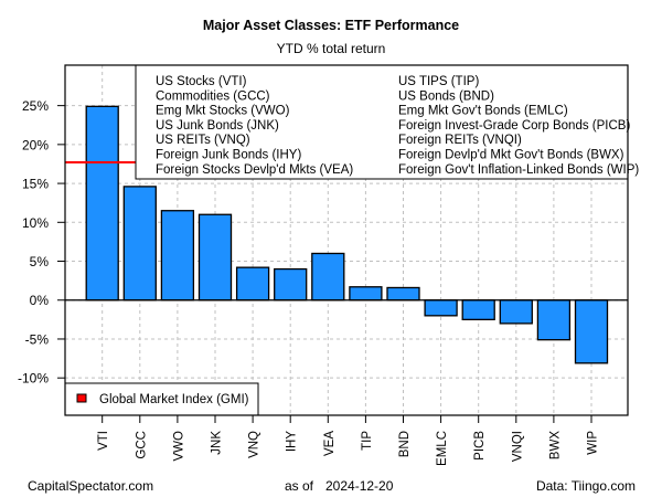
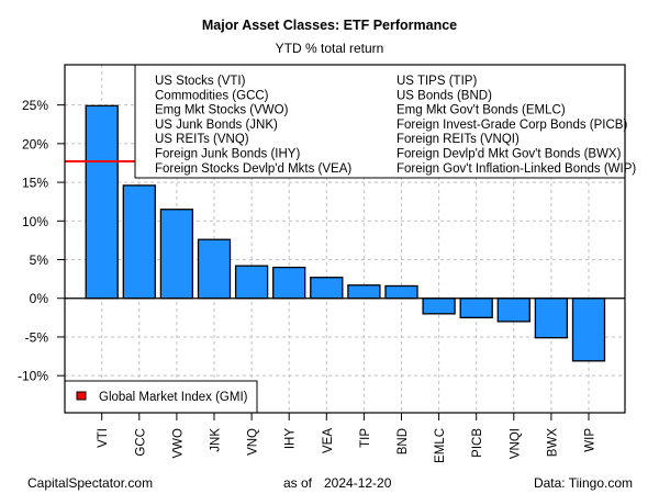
JNK: 11% -> 8%
VEA: 6% -> 3%
